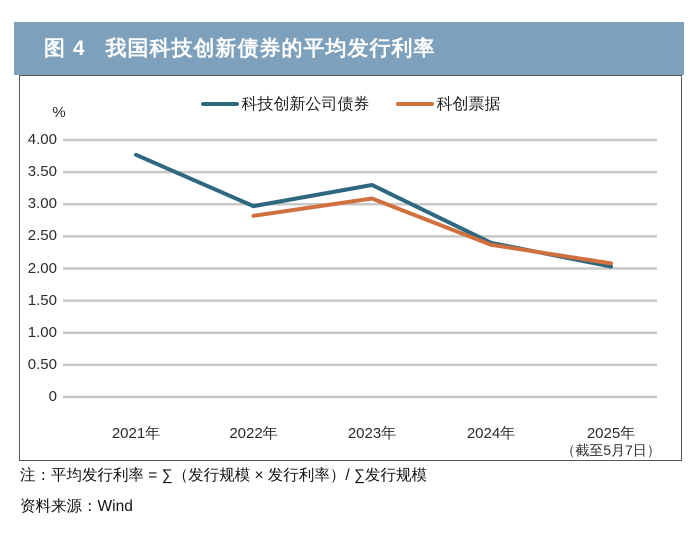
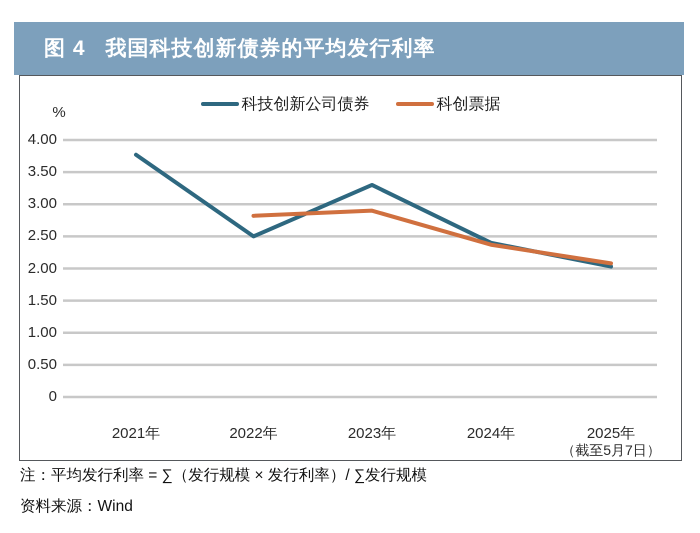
科技创新公司债券/2022年: 3.0 -> 2.5
科创票据/2023年: 3.1 -> 2.9
